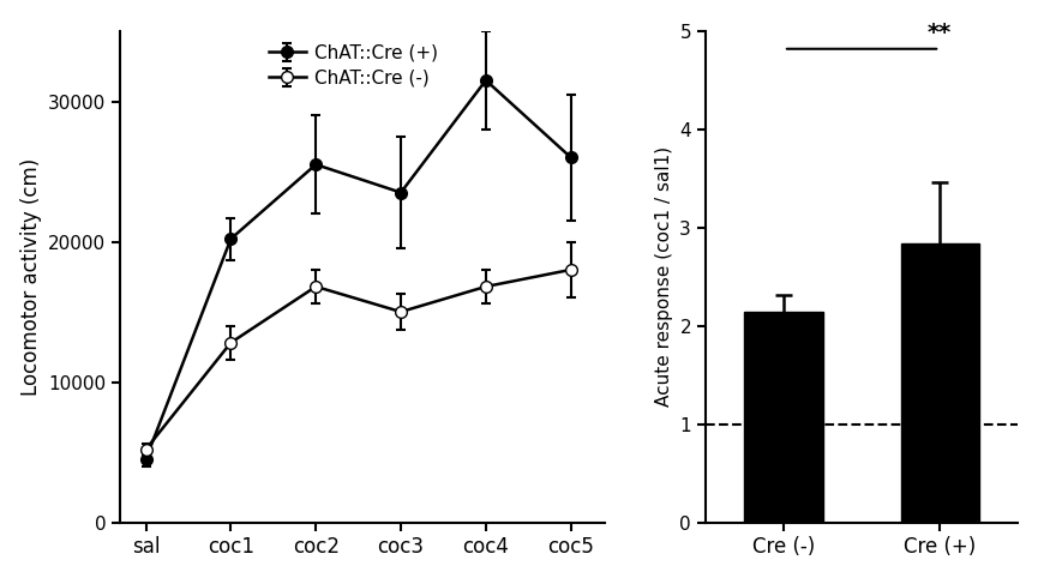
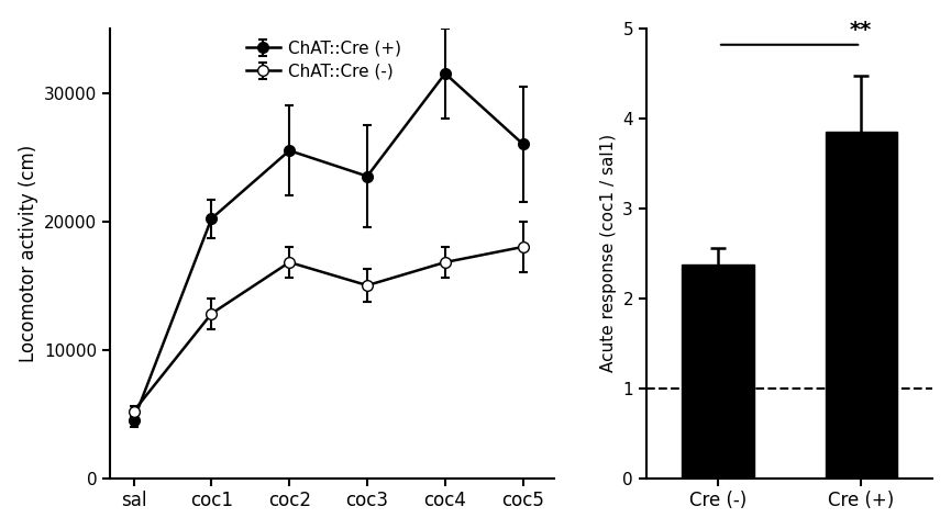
Cre (-): 2.14 -> 2.38
Cre (+): 2.84 -> 3.85
